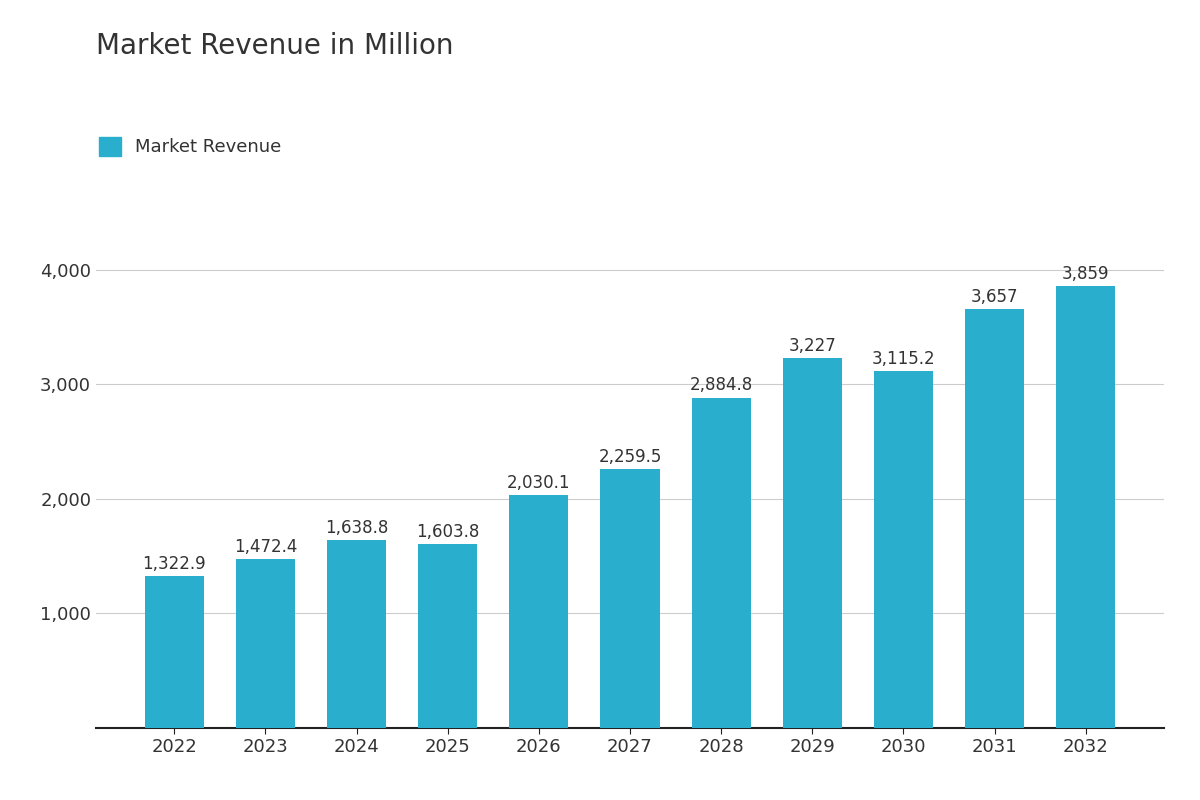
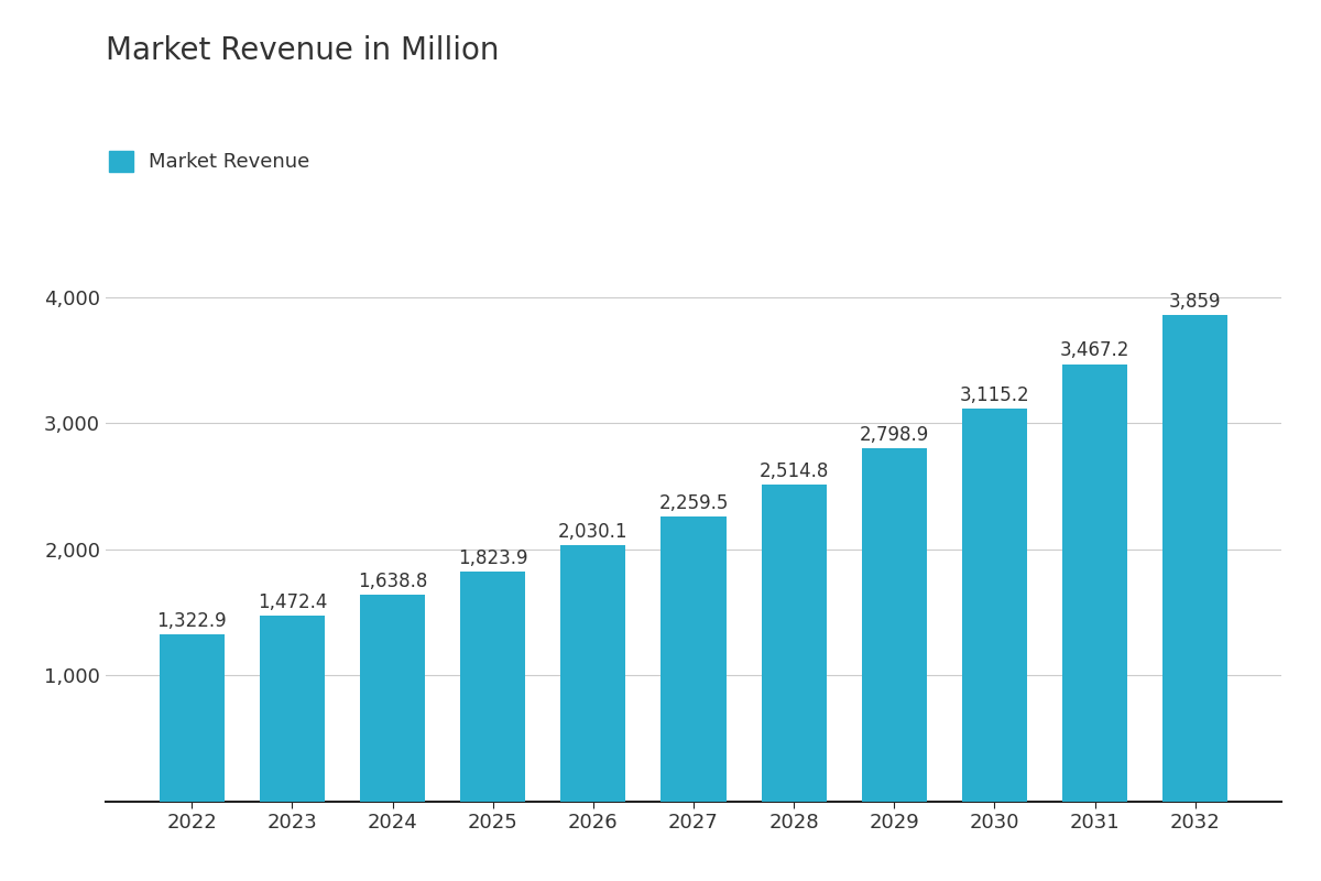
2025: 1,603.8 -> 1,823.9
2028: 2,884.8 -> 2,514.8
2029: 3,227 -> 2,798.9
2031: 3,657 -> 3,467.2
